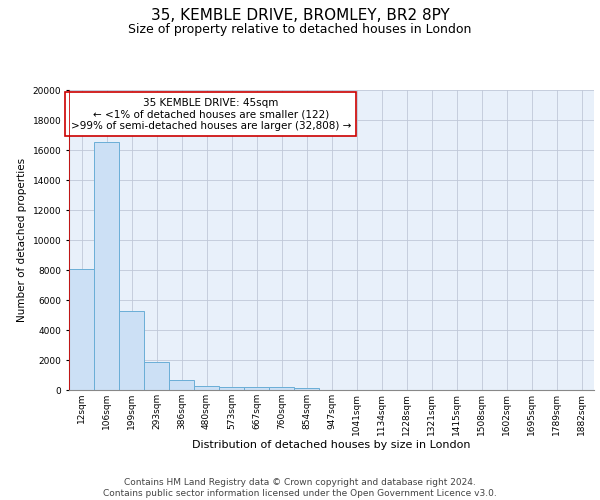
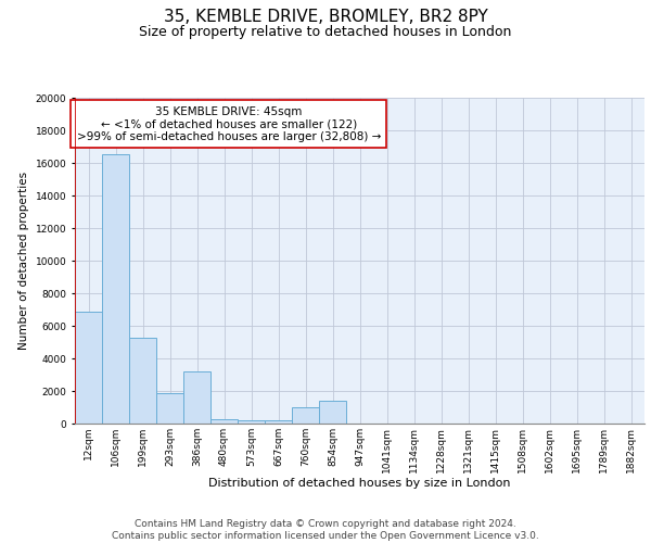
12sqm: 8100 -> 6900
386sqm: 700 -> 3200
760sqm: 200 -> 1000
854sqm: 200 -> 1400
